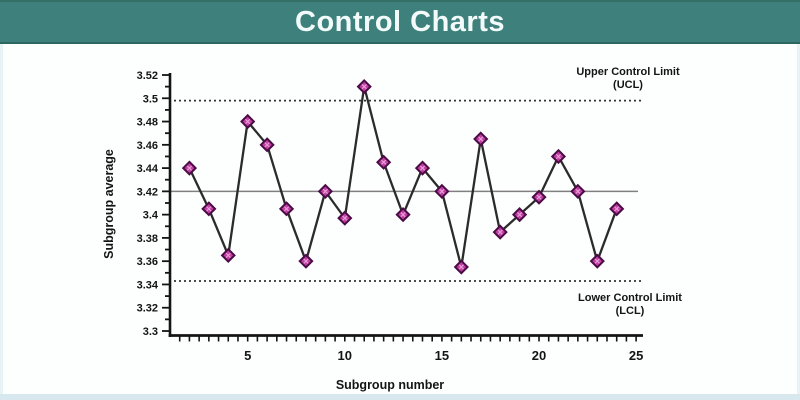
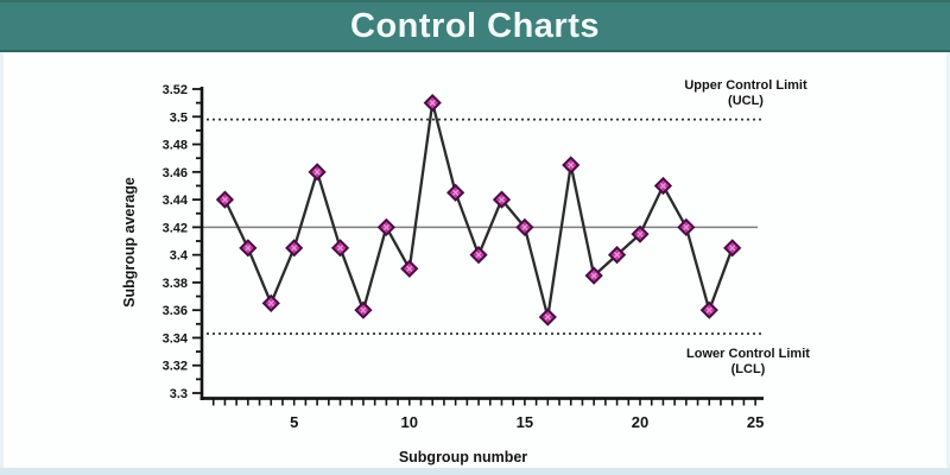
5: 3.480 -> 3.405
10: 3.397 -> 3.390
